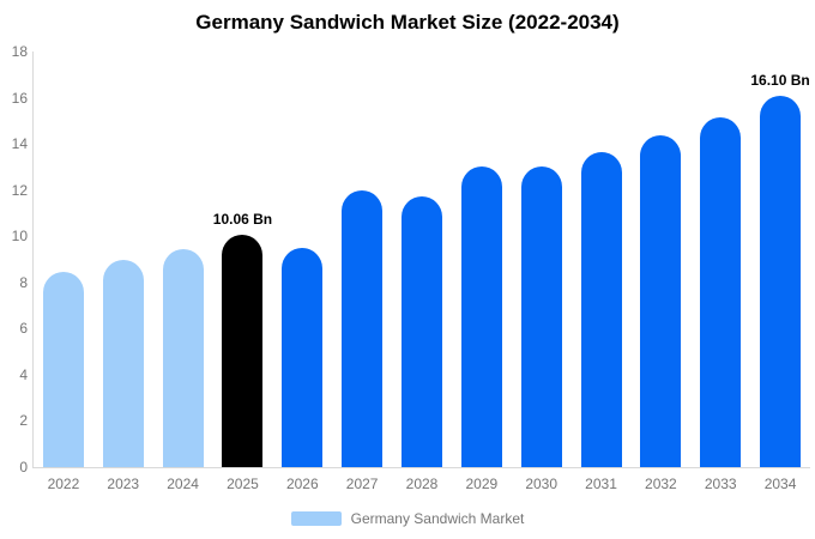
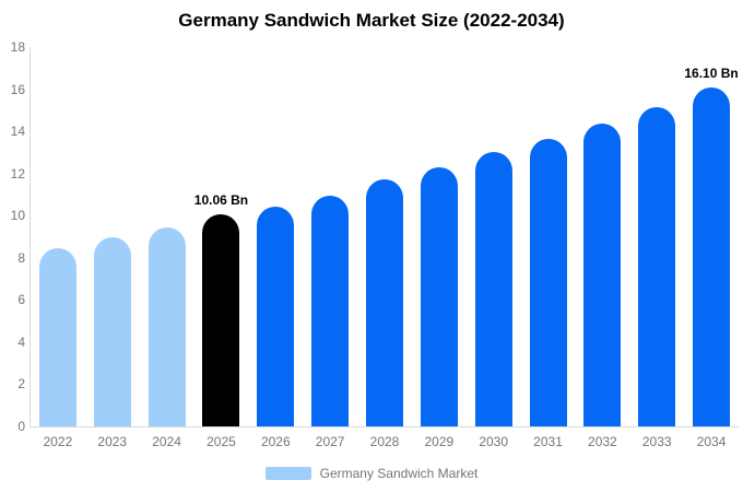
2026: 9.5 -> 10.4
2027: 12.0 -> 10.9
2029: 13.0 -> 12.3
